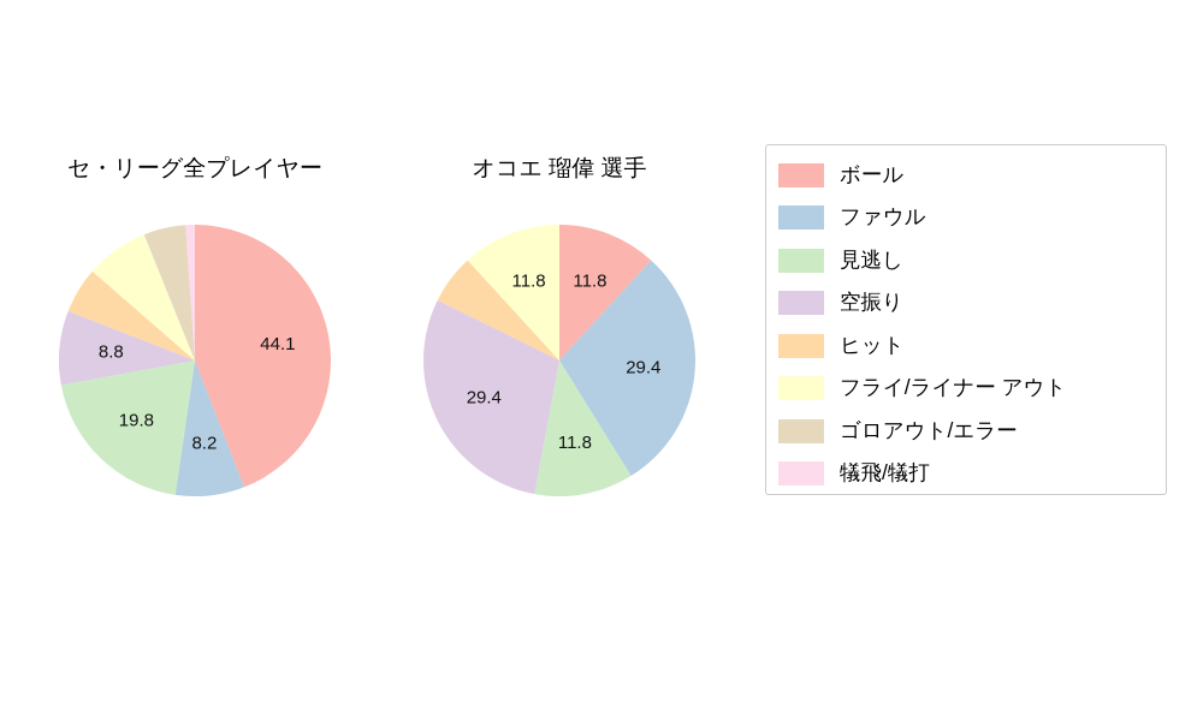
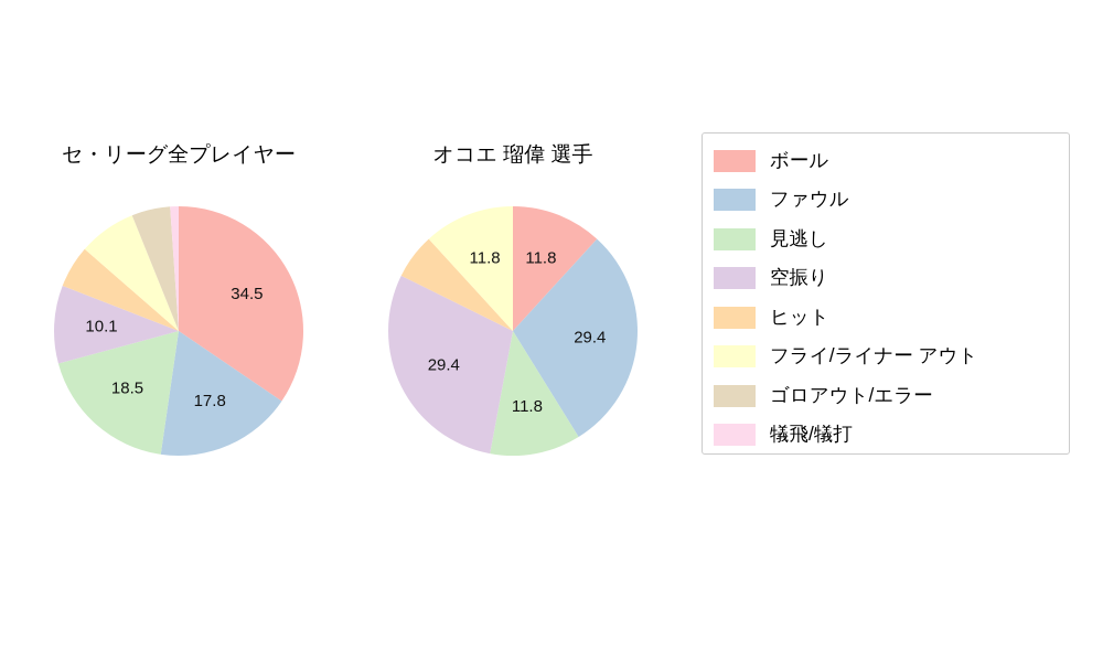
セ・リーグ全プレイヤー/ボール: 44.1 -> 34.5
セ・リーグ全プレイヤー/ファウル: 8.2 -> 17.8
セ・リーグ全プレイヤー/見逃し: 19.8 -> 18.5
セ・リーグ全プレイヤー/空振り: 8.8 -> 10.1
